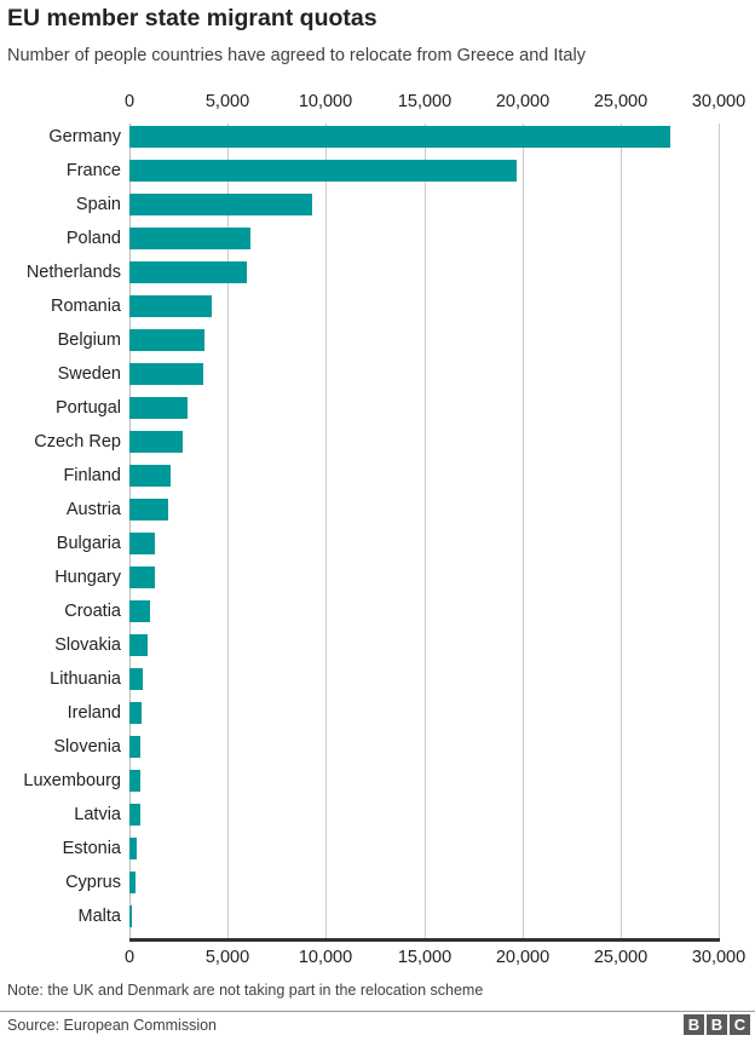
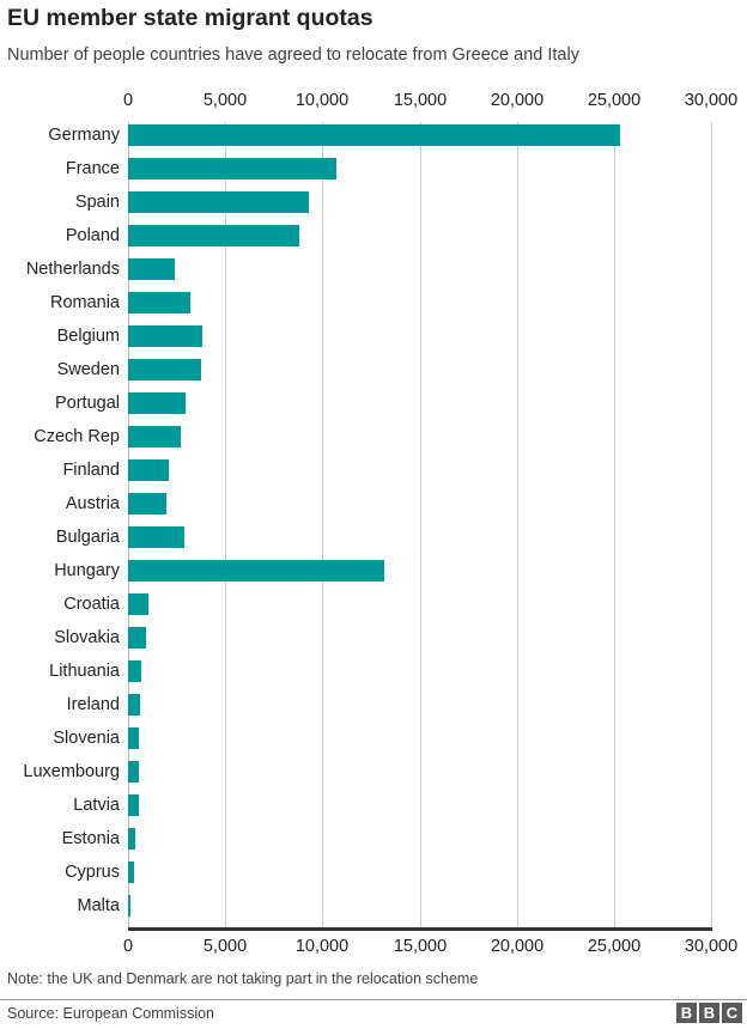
Germany: 27500 -> 25300
France: 19700 -> 10700
Poland: 6200 -> 8800
Netherlands: 5900 -> 2400
Romania: 4200 -> 3200
Bulgaria: 1300 -> 2900
Hungary: 1300 -> 13200
